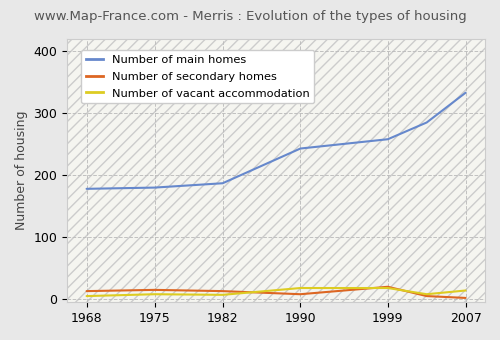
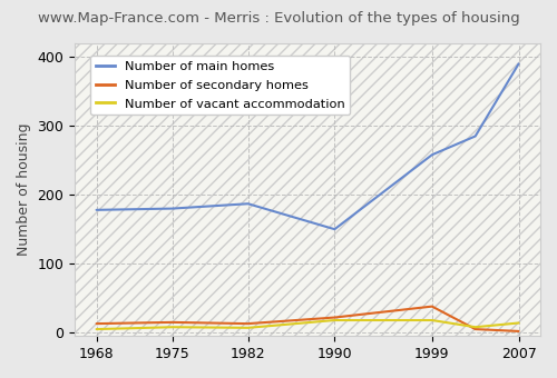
Number of main homes/1990: 243 -> 150
Number of secondary homes/1990: 8 -> 22
Number of secondary homes/1999: 20 -> 38
Number of main homes/2007: 333 -> 390
